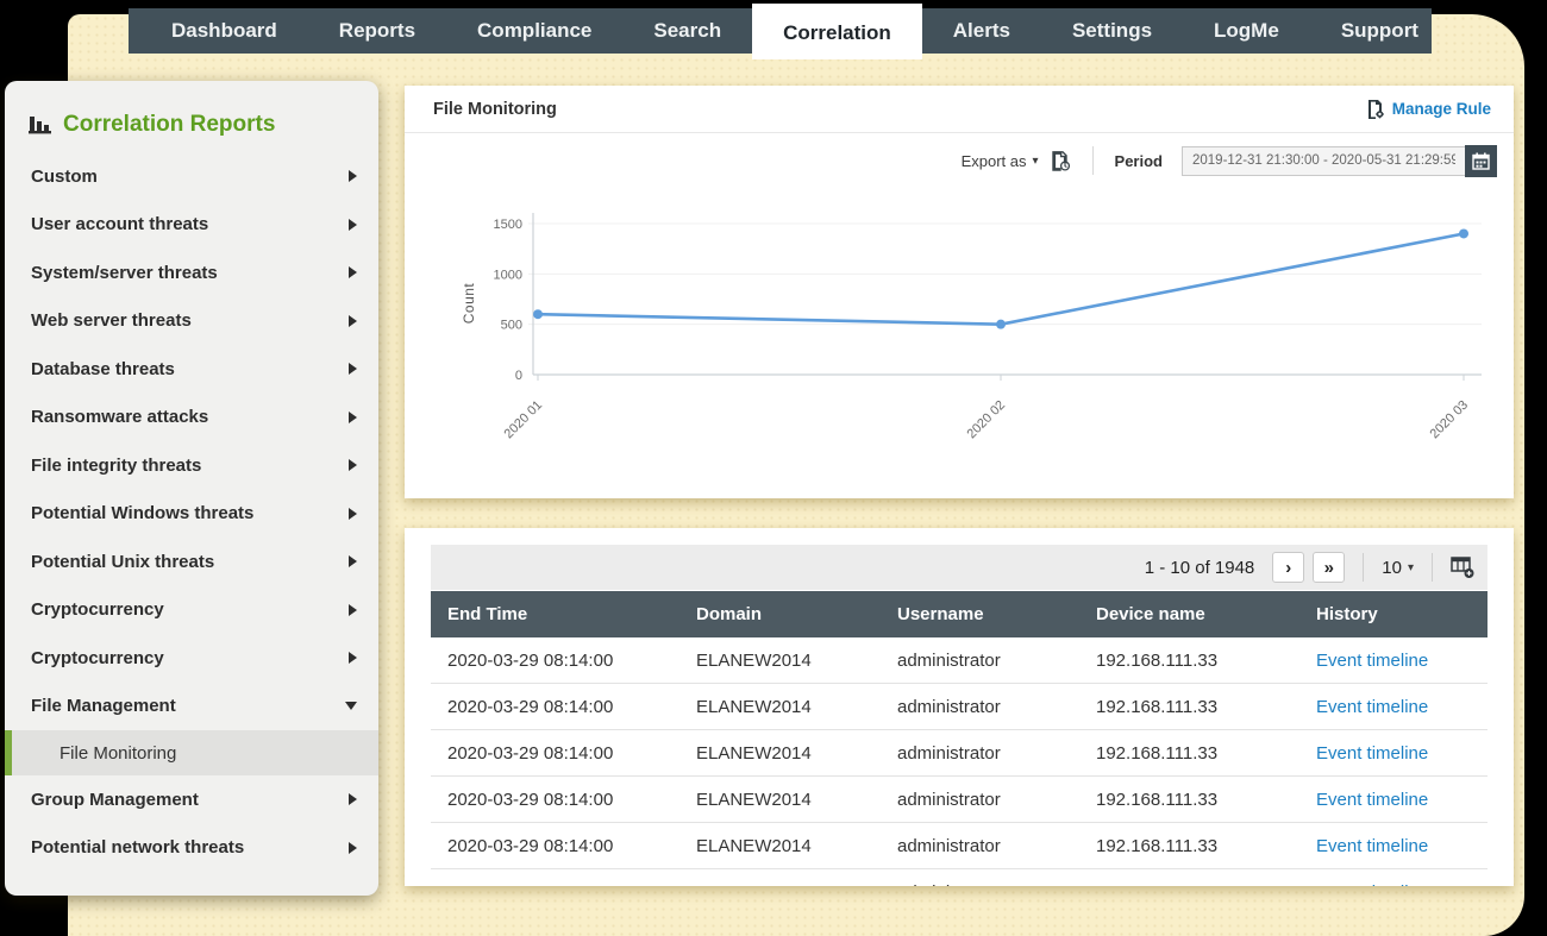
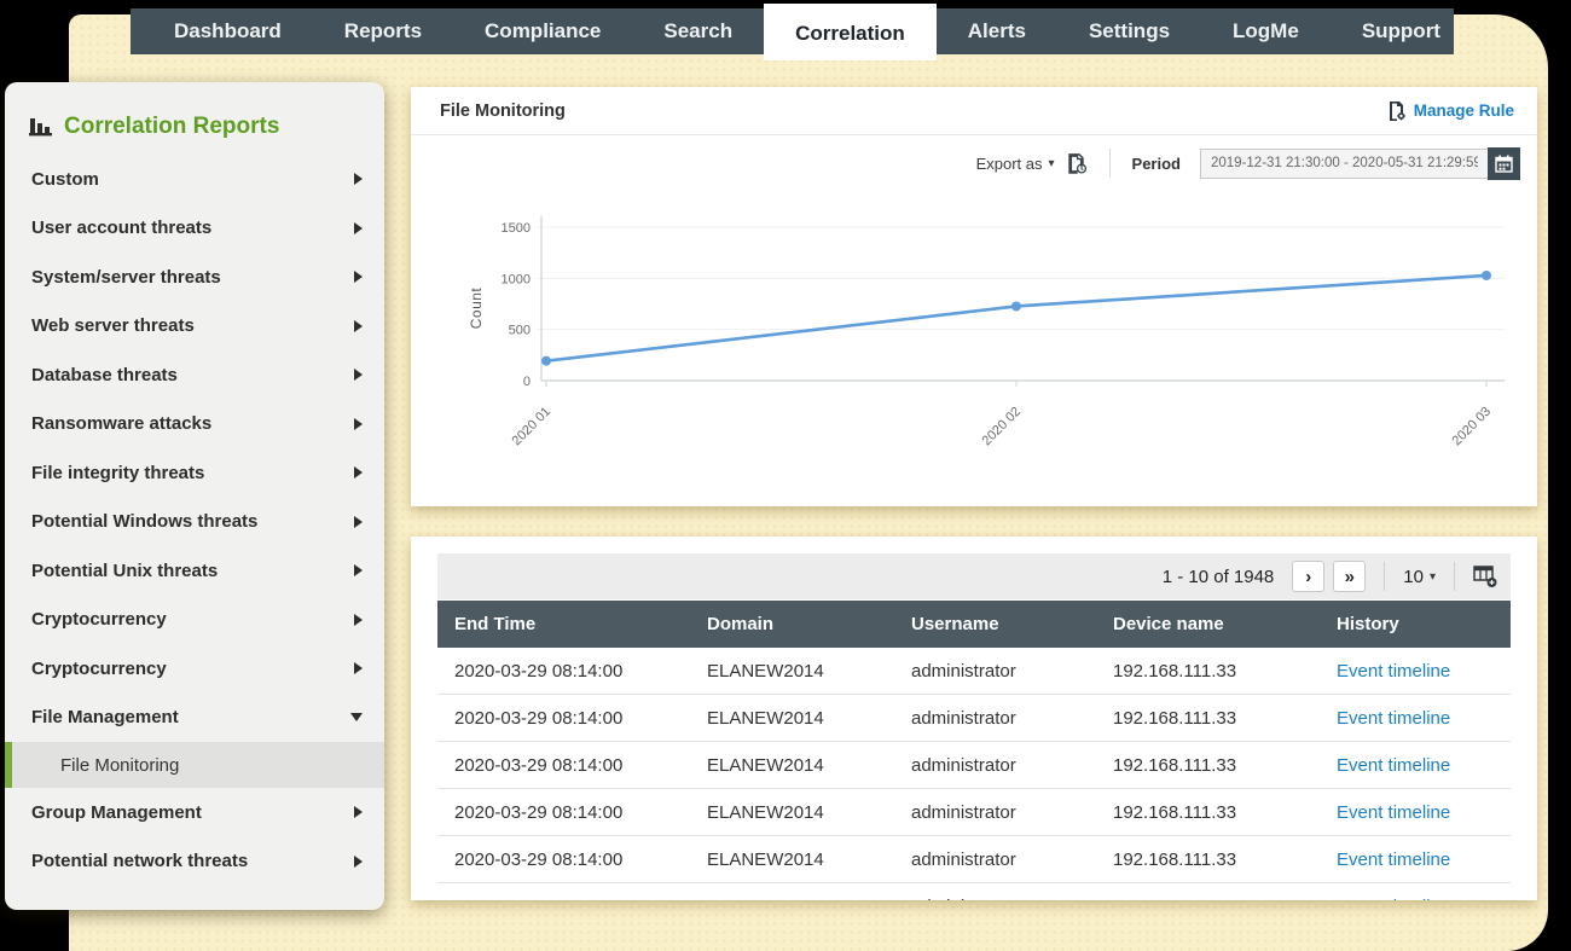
2020 01: 600 -> 200
2020 02: 500 -> 700
2020 03: 1400 -> 1000
